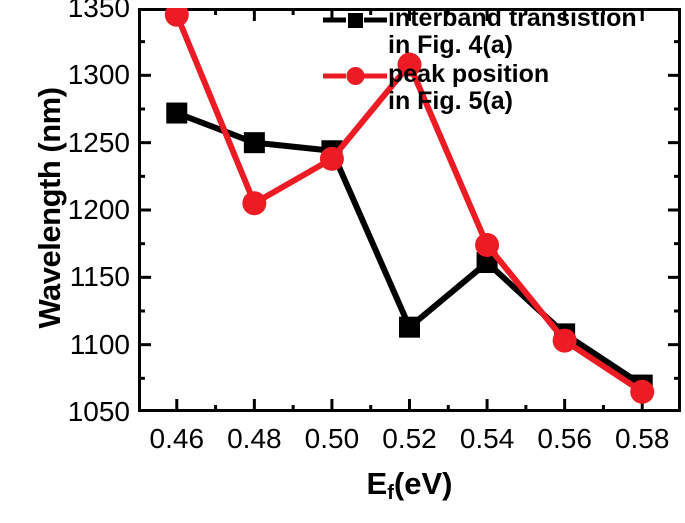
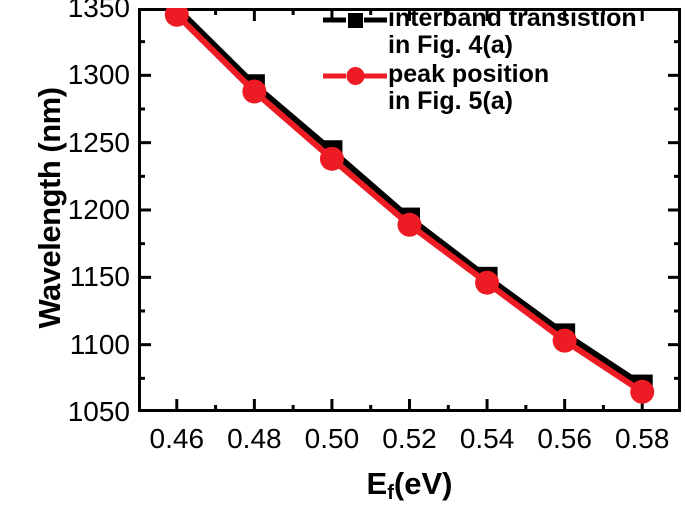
interband transistion in Fig. 4(a)/0.46: 1272 -> 1350
interband transistion in Fig. 4(a)/0.48: 1250 -> 1293
peak position in Fig. 5(a)/0.48: 1205 -> 1288
interband transistion in Fig. 4(a)/0.52: 1113 -> 1194
peak position in Fig. 5(a)/0.52: 1308 -> 1189
interband transistion in Fig. 4(a)/0.54: 1161 -> 1150
peak position in Fig. 5(a)/0.54: 1174 -> 1146
